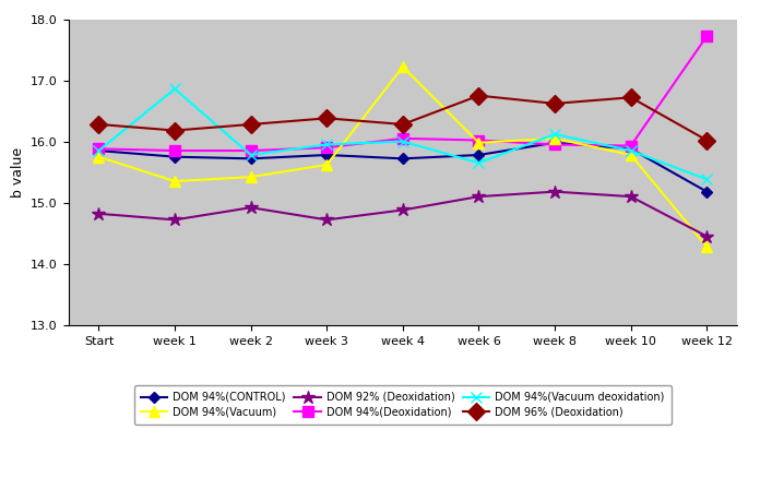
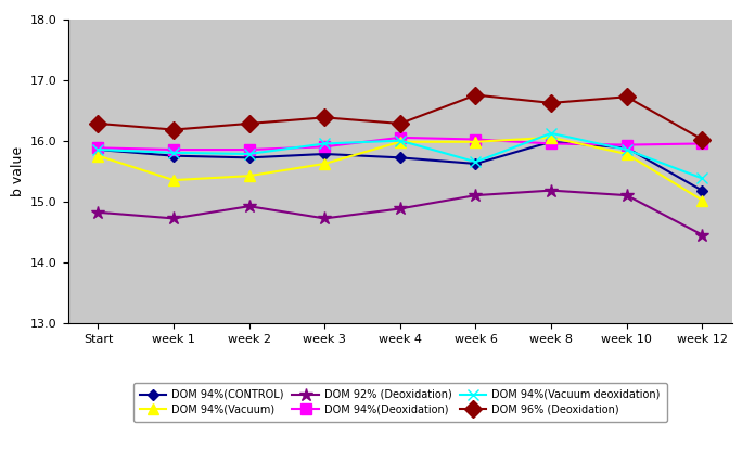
DOM 94%(Vacuum deoxidation)/week 1: 16.86 -> 15.80
DOM 94%(Vacuum)/week 4: 17.22 -> 15.98
DOM 94%(CONTROL)/week 6: 15.78 -> 15.62
DOM 94%(Deoxidation)/week 12: 17.72 -> 15.95
DOM 94%(Vacuum)/week 12: 14.28 -> 15.02
